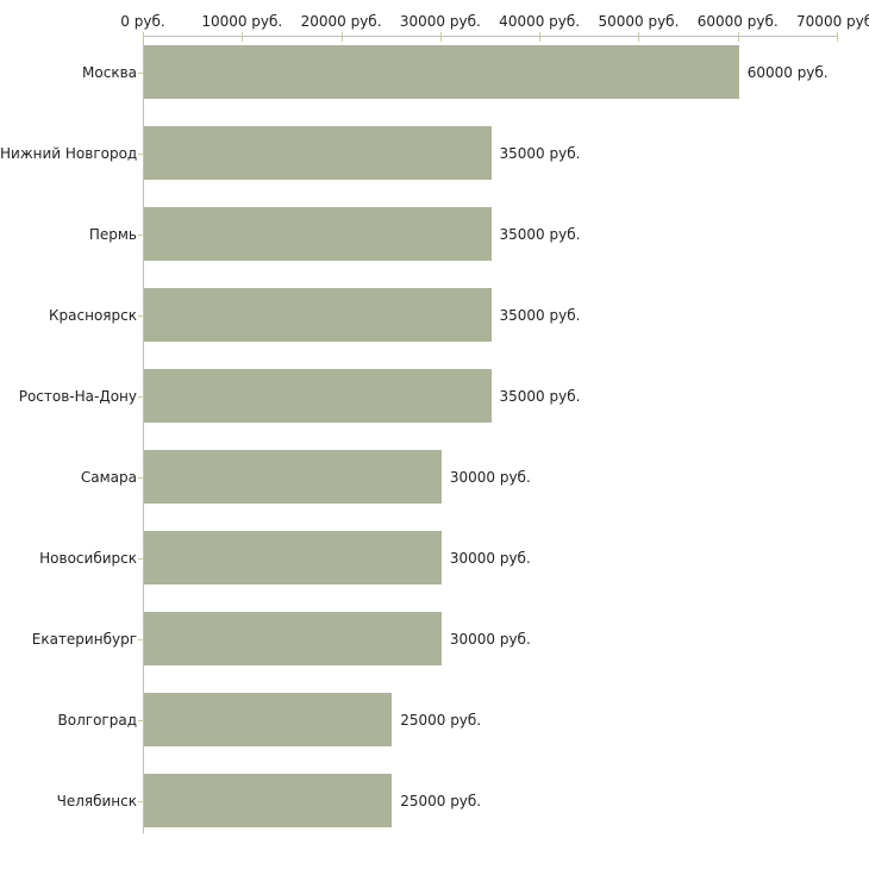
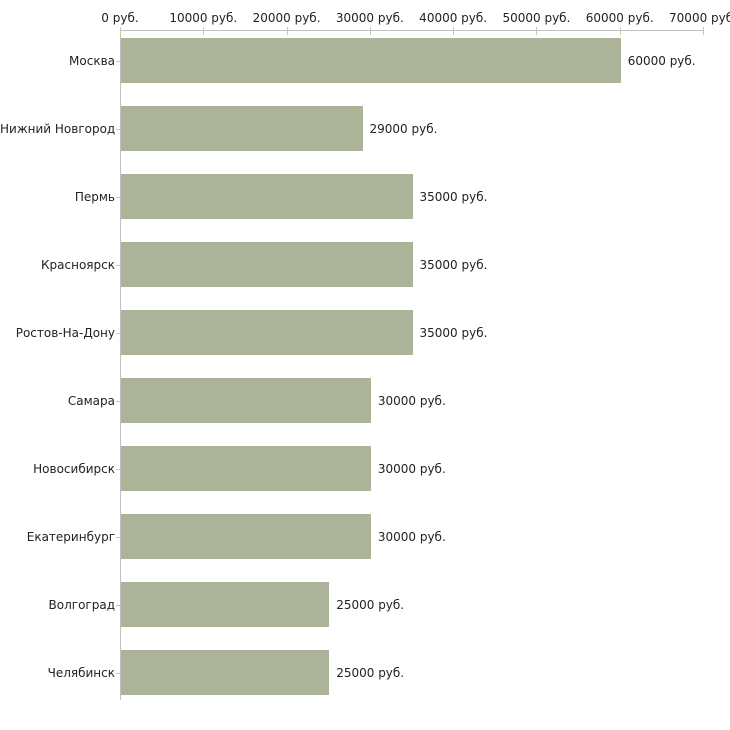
Нижний Новгород: 35000 -> 29000
